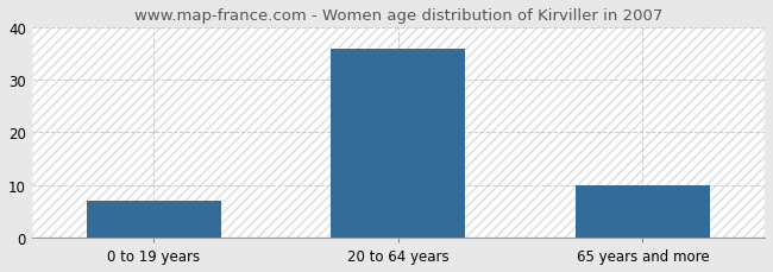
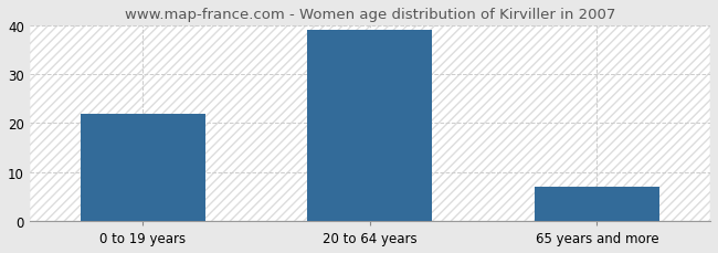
0 to 19 years: 7 -> 22
20 to 64 years: 36 -> 39
65 years and more: 10 -> 7
